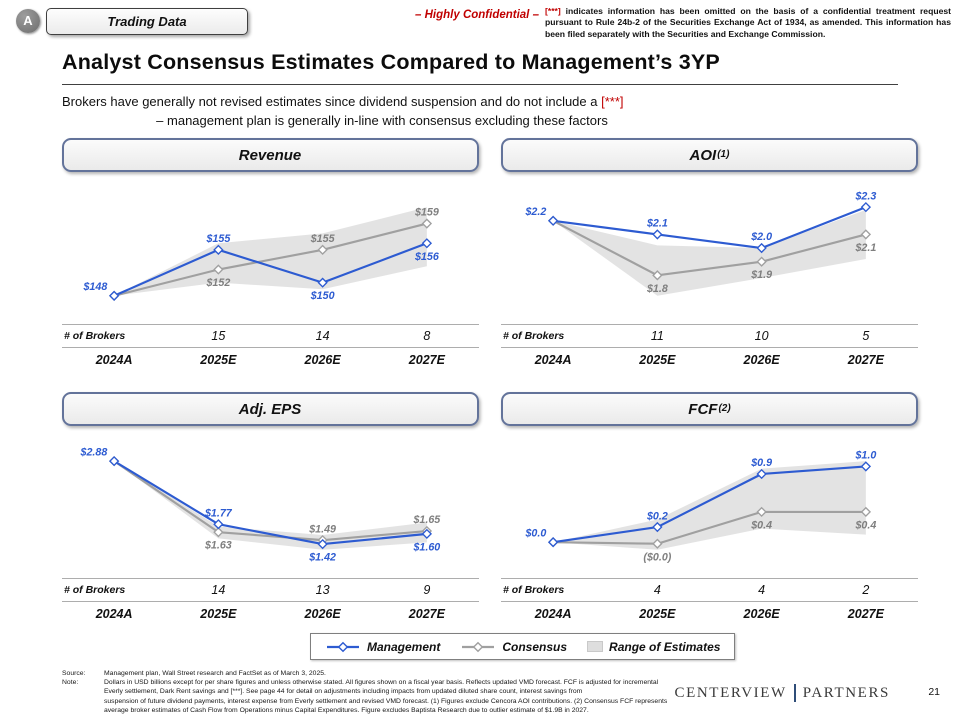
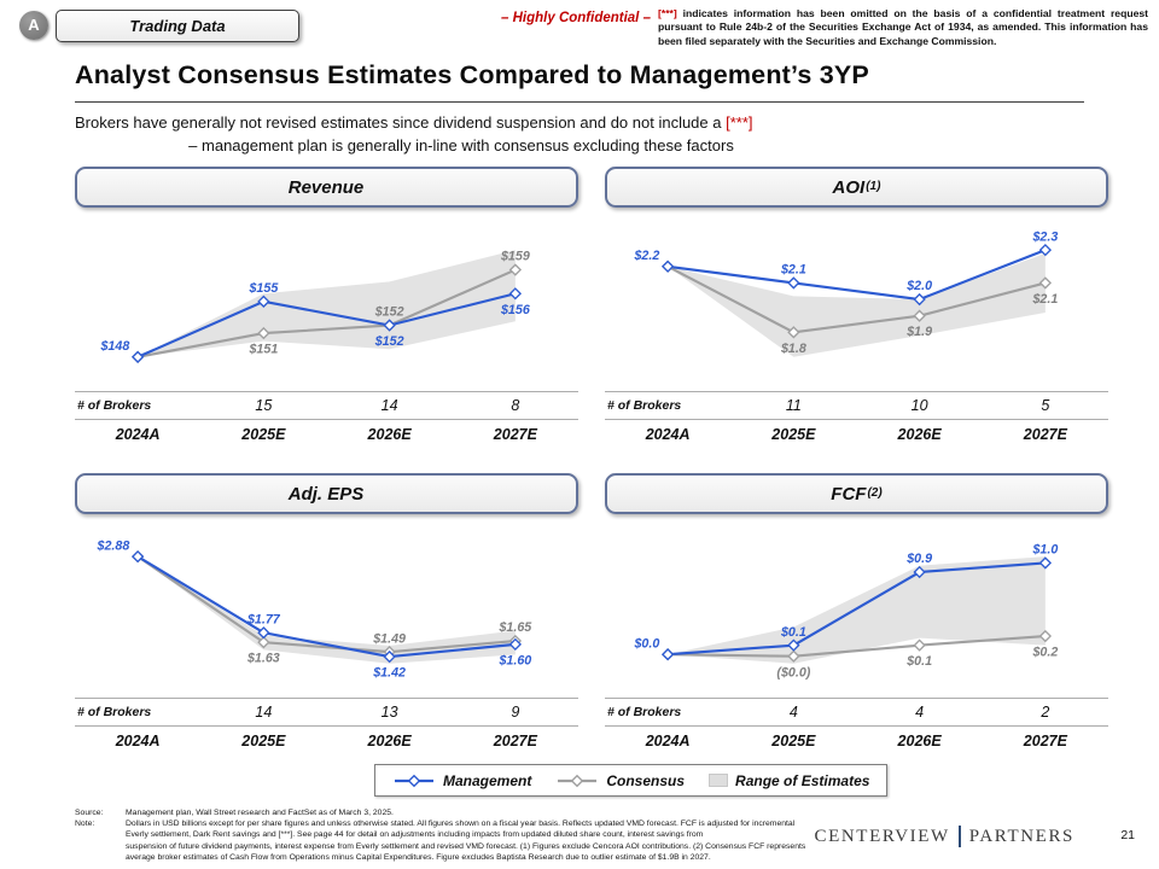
Revenue/Consensus/2025E: $152 -> $151
Revenue/Management/2026E: $150 -> $152
Revenue/Consensus/2026E: $155 -> $152
FCF/Management/2025E: $0.2 -> $0.1
FCF/Consensus/2026E: $0.4 -> $0.1
FCF/Consensus/2027E: $0.4 -> $0.2
